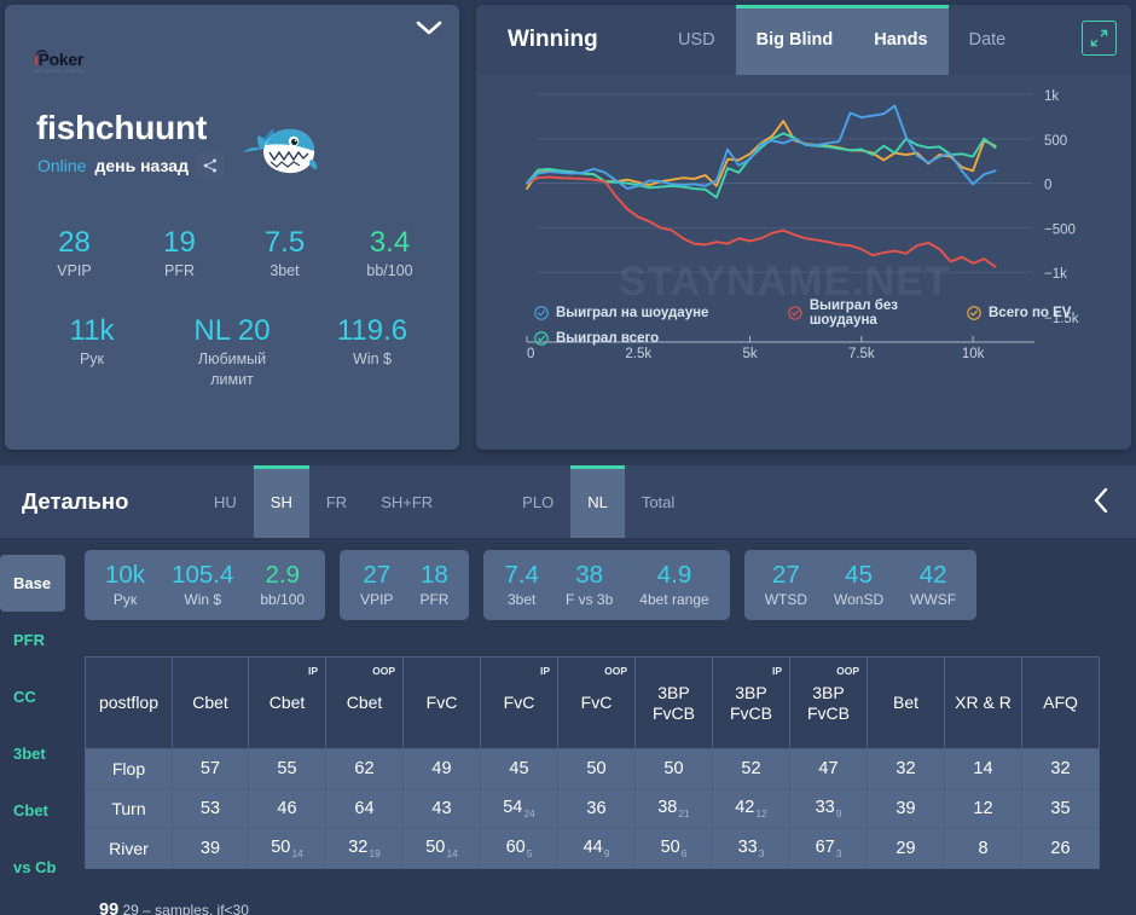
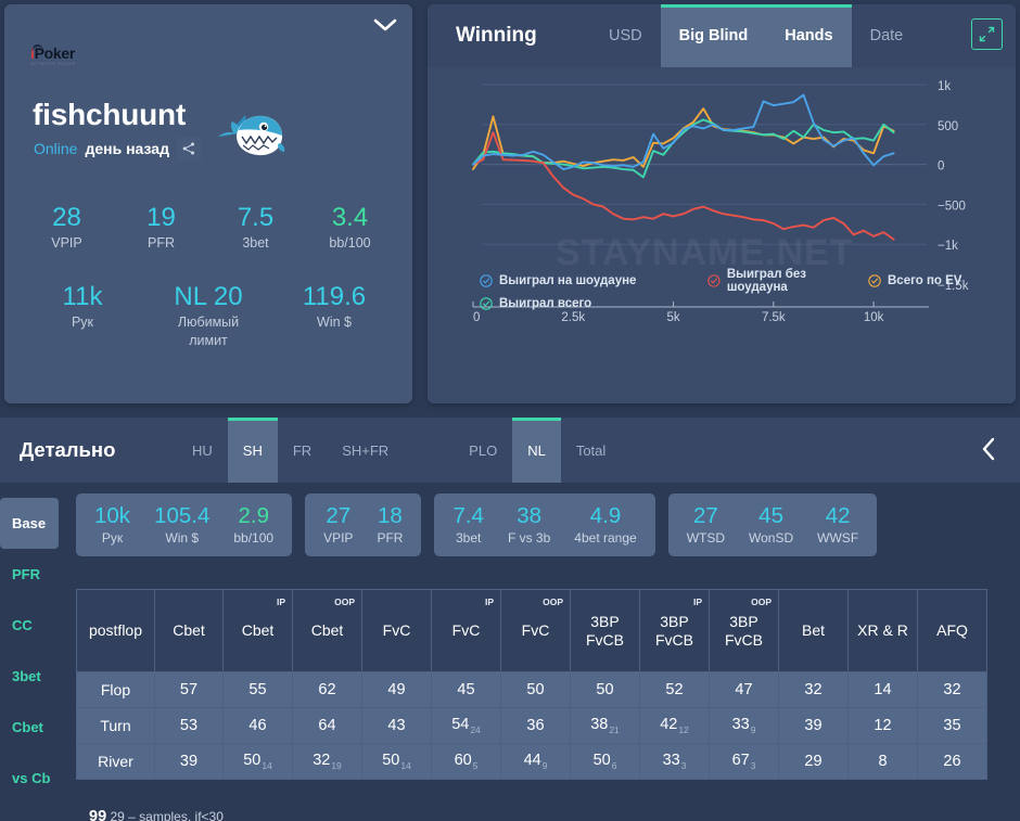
Выиграл без шоудауна/500: 0,1k -> 0,4k
Всего по EV/500: 0,1k -> 0,6k
